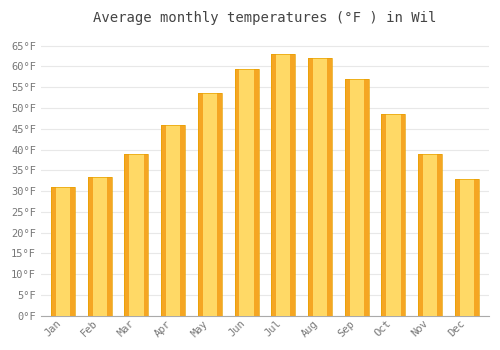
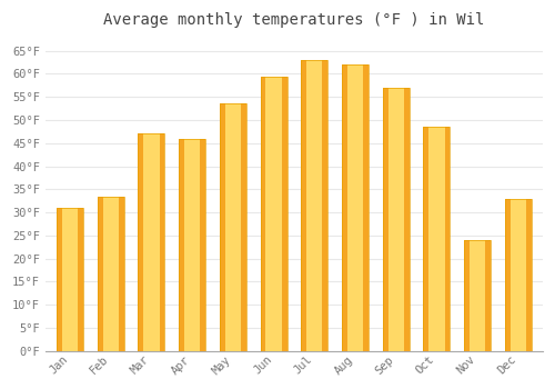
Mar: 39.0°F -> 47.0°F
Nov: 39.0°F -> 24.0°F
